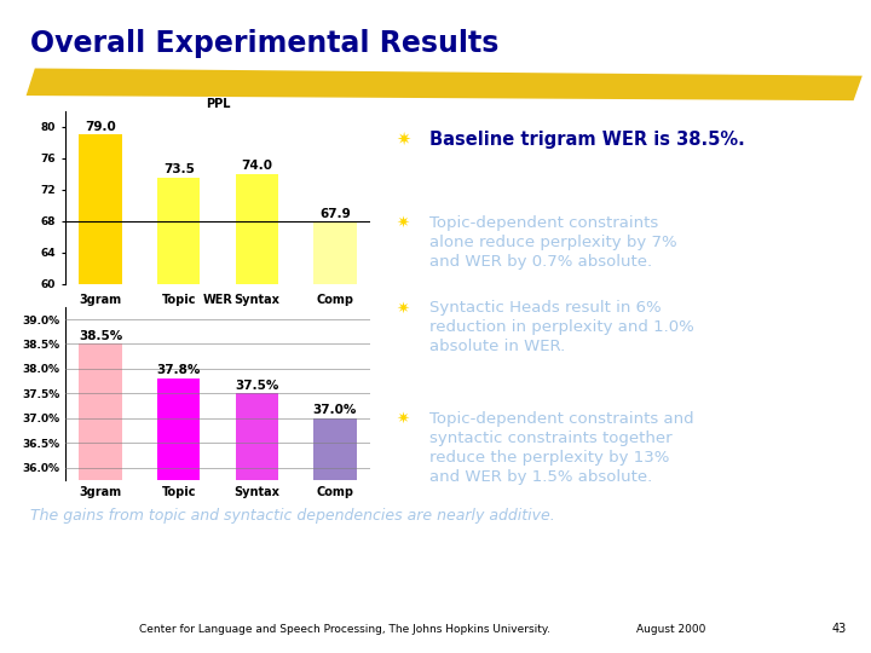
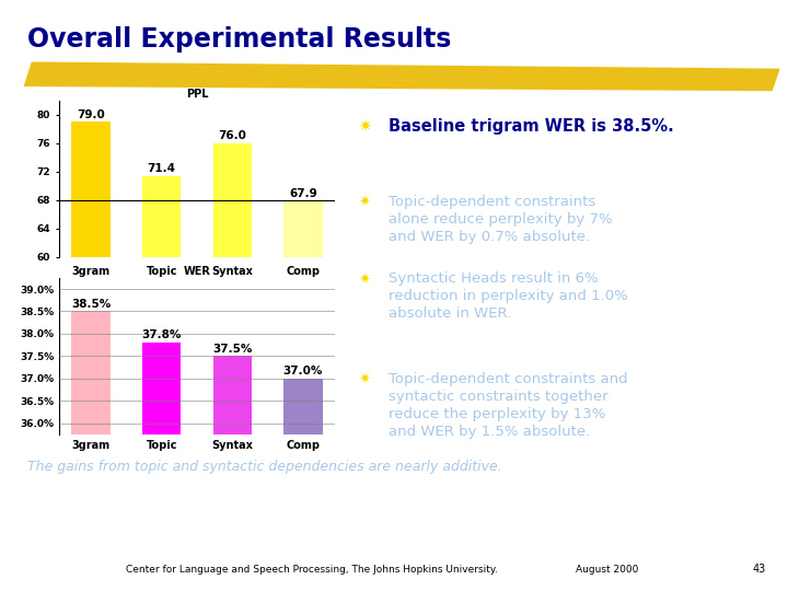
PPL/Topic: 73.5 -> 71.4
PPL/Syntax: 74.0 -> 76.0
